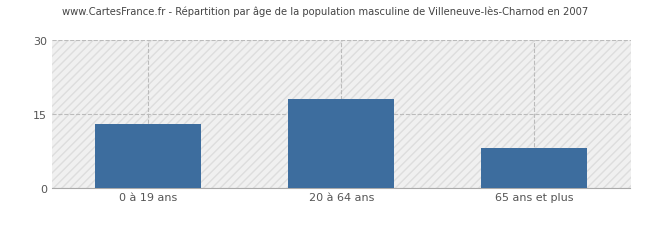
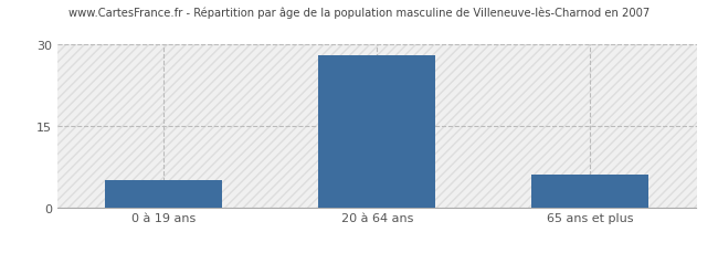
0 à 19 ans: 13 -> 5
20 à 64 ans: 18 -> 28
65 ans et plus: 8 -> 6
